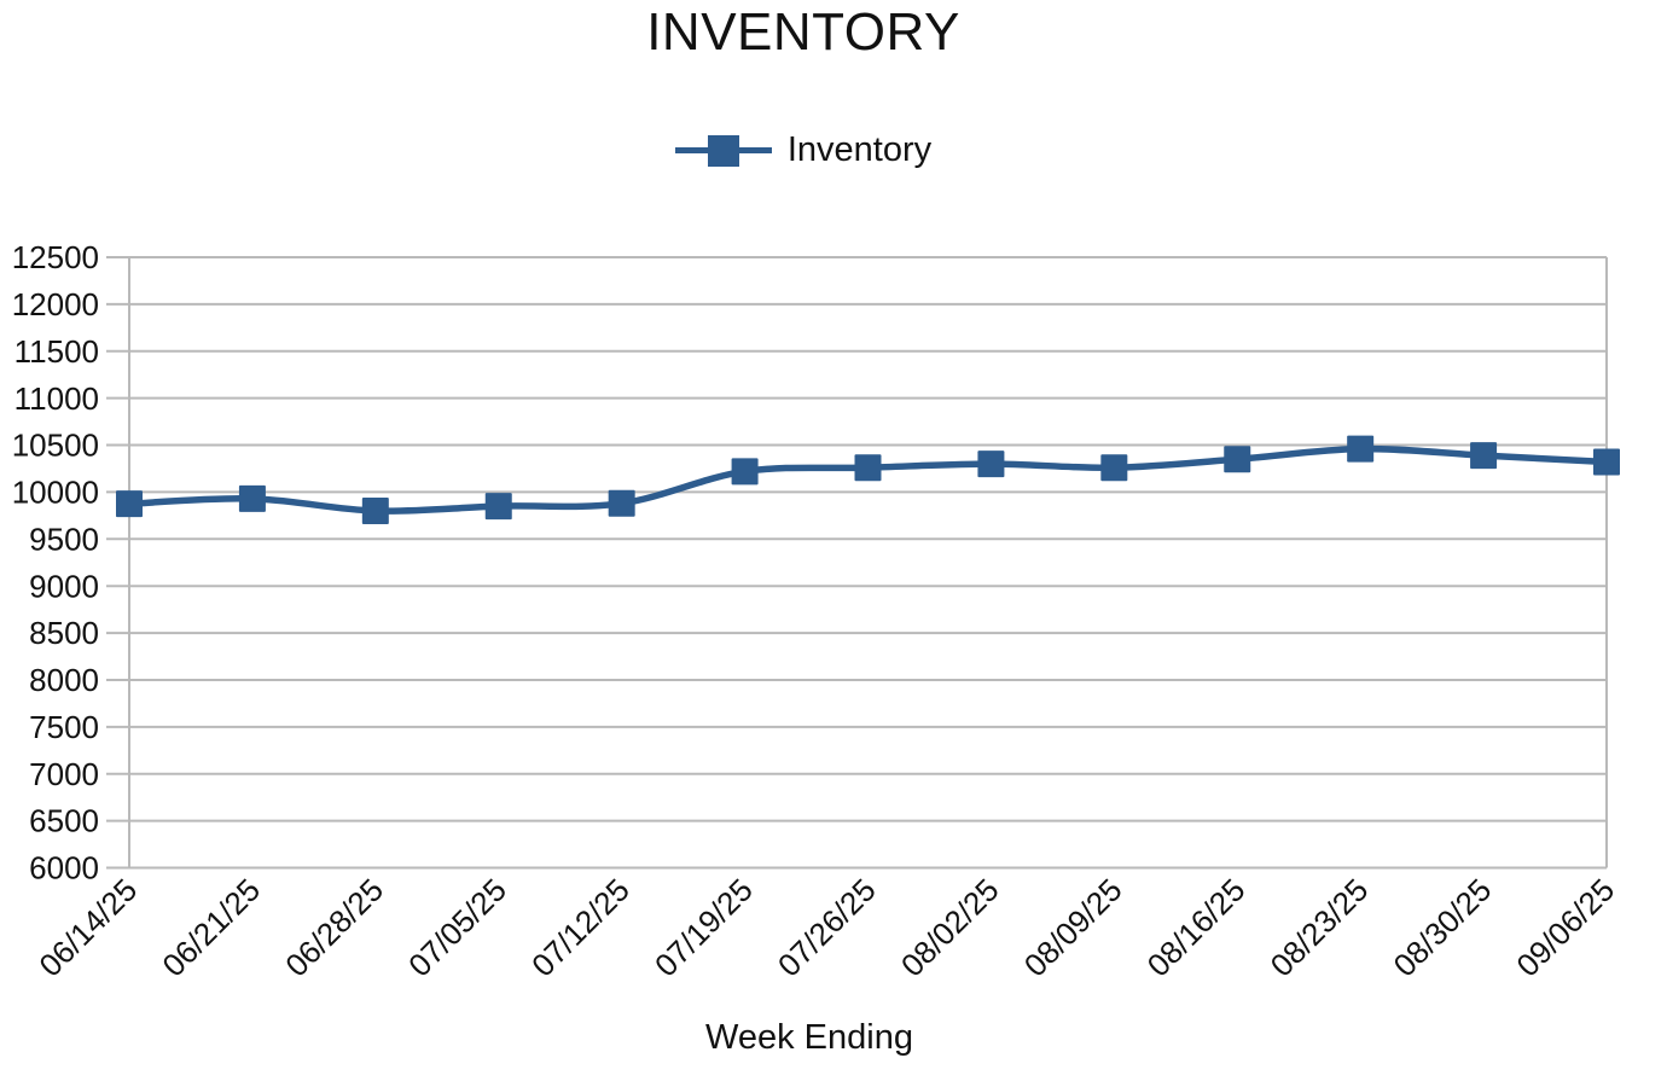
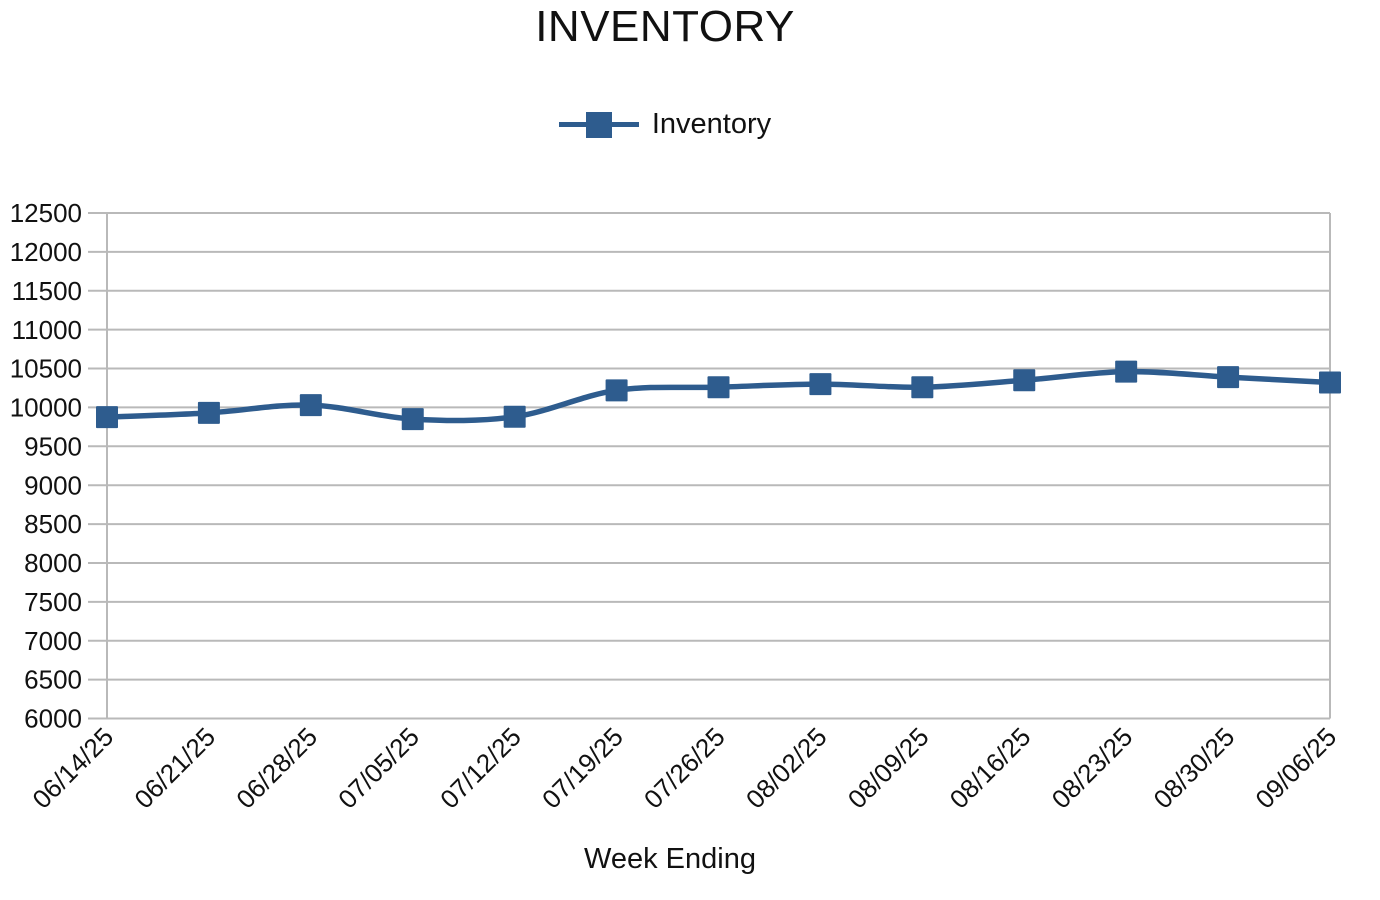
06/28/25: 9800 -> 10000
